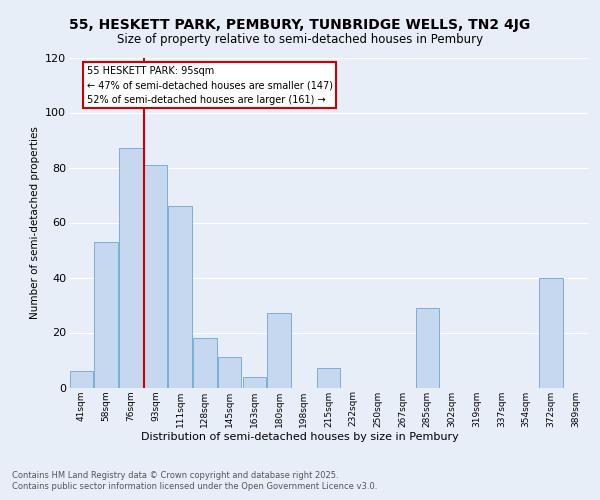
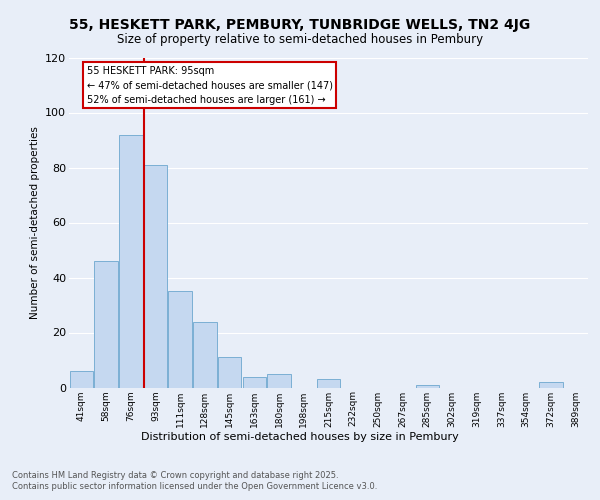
58sqm: 53 -> 46
76sqm: 87 -> 92
111sqm: 66 -> 35
128sqm: 18 -> 24
180sqm: 27 -> 5
215sqm: 7 -> 3
285sqm: 29 -> 1
372sqm: 40 -> 2
